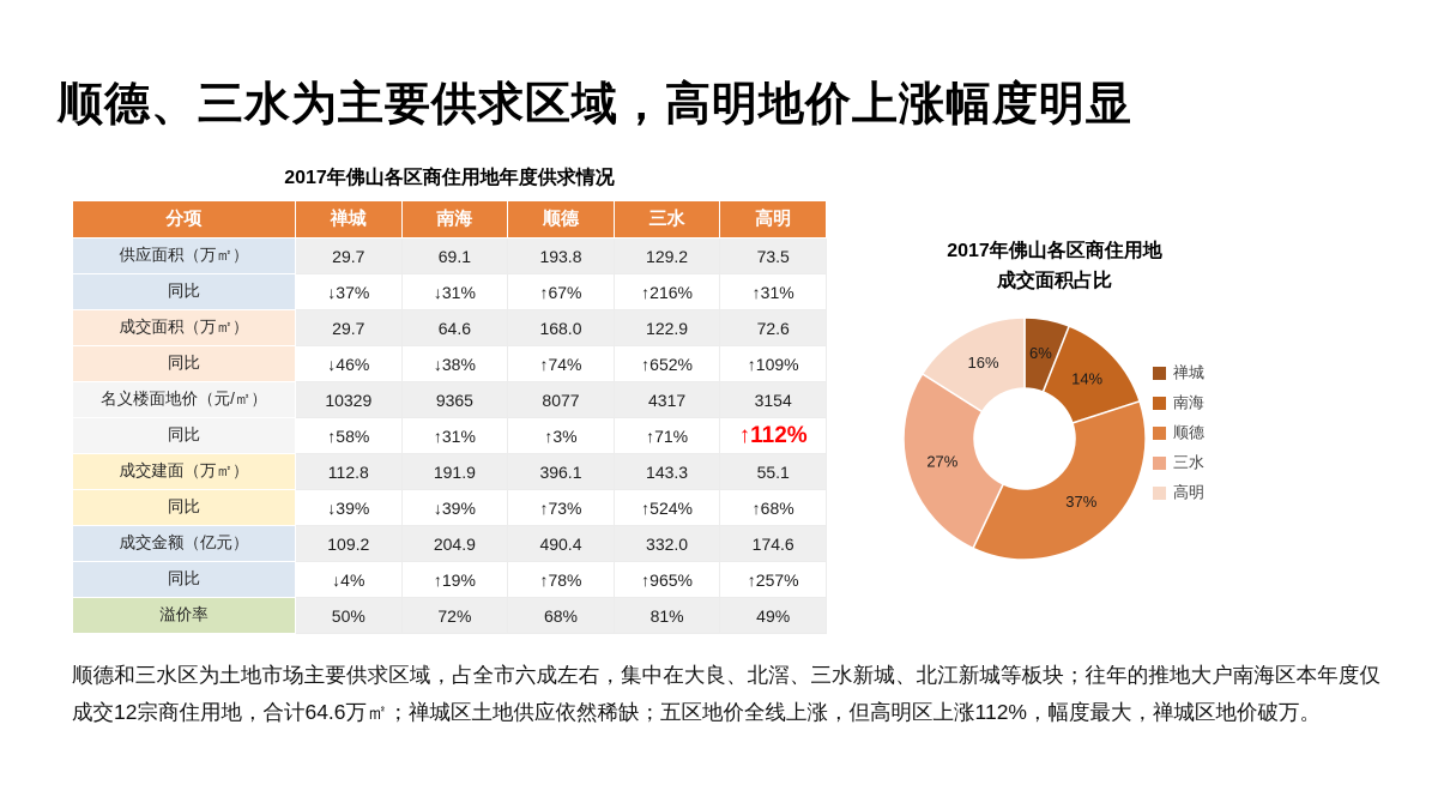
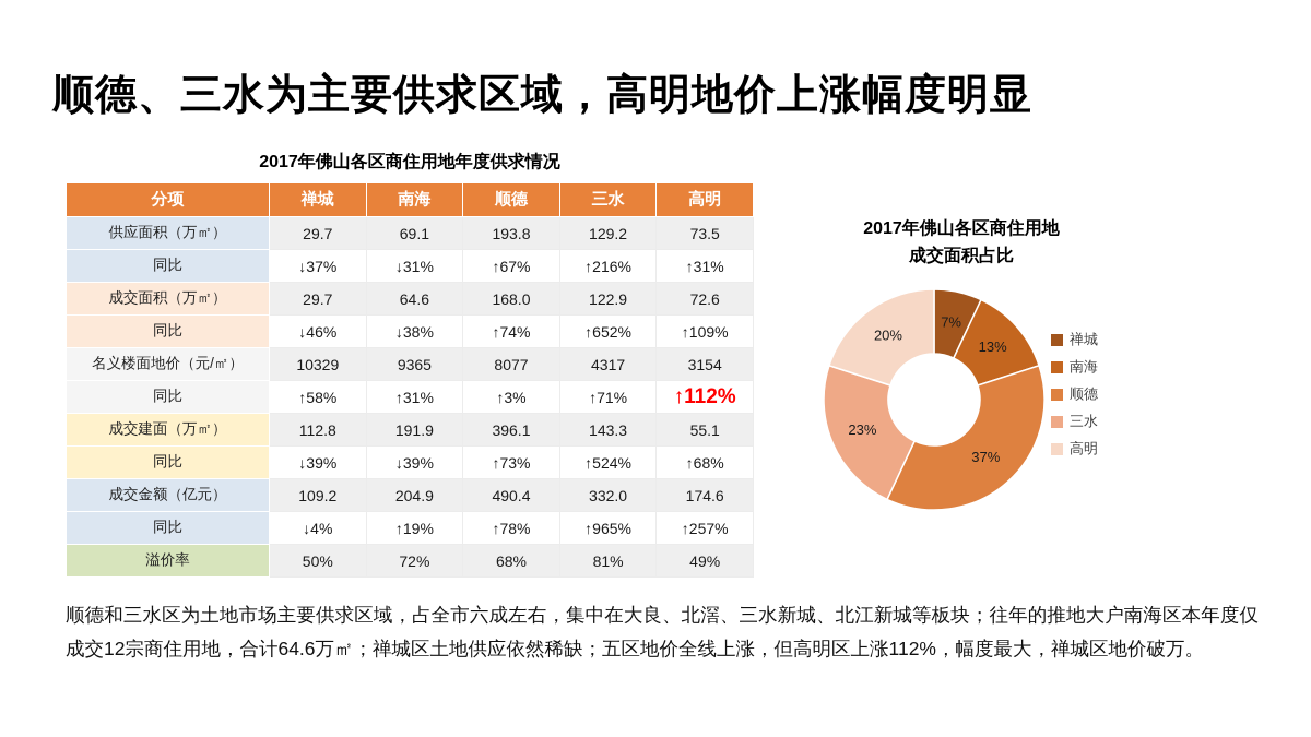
2017年佛山各区商住用地成交面积占比/禅城: 6% -> 7%
2017年佛山各区商住用地成交面积占比/南海: 14% -> 13%
2017年佛山各区商住用地成交面积占比/三水: 27% -> 23%
2017年佛山各区商住用地成交面积占比/高明: 16% -> 20%
